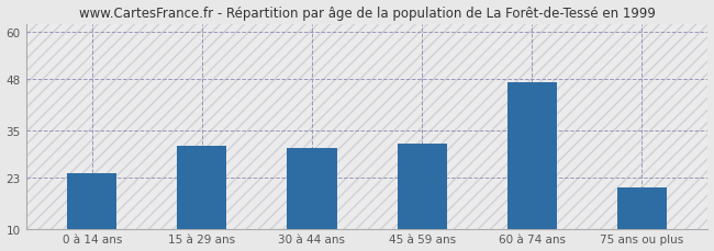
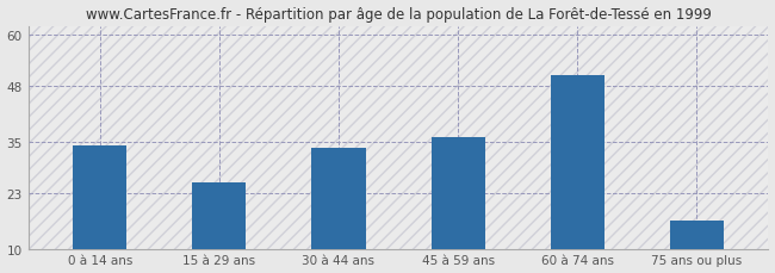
0 à 14 ans: 24.0 -> 34.0
15 à 29 ans: 31.0 -> 25.5
30 à 44 ans: 30.5 -> 33.5
45 à 59 ans: 31.5 -> 36.0
60 à 74 ans: 47.0 -> 50.5
75 ans ou plus: 20.5 -> 16.5
